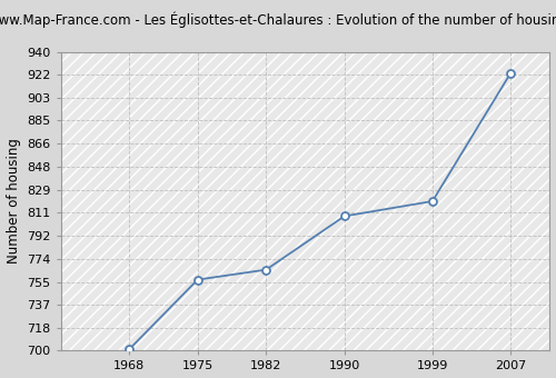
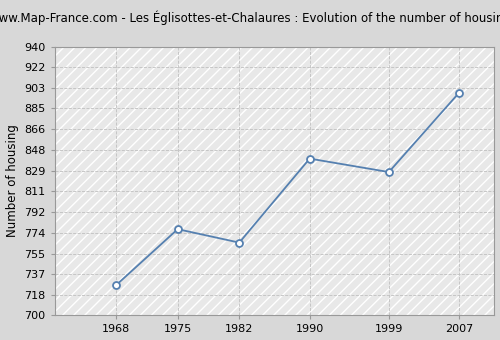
1968: 701 -> 727
1975: 757 -> 777
1990: 808 -> 840
1999: 820 -> 828
2007: 923 -> 899
